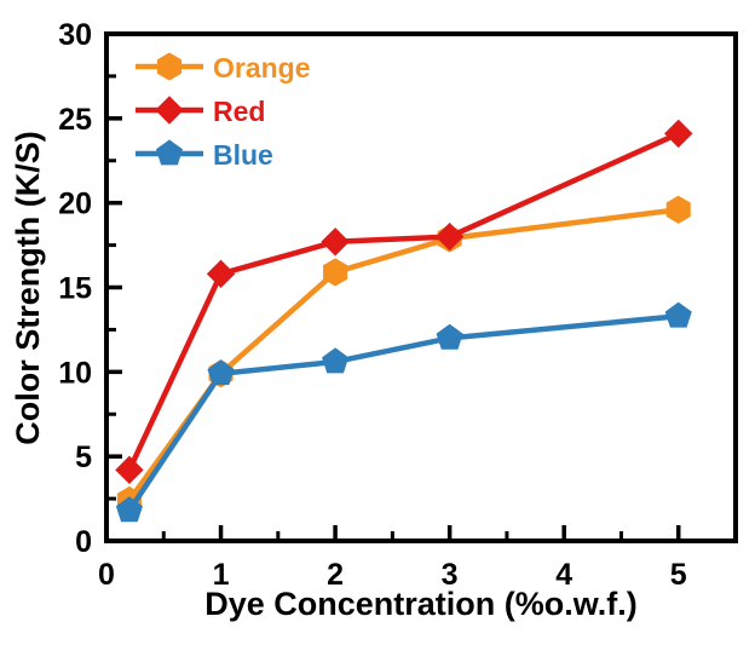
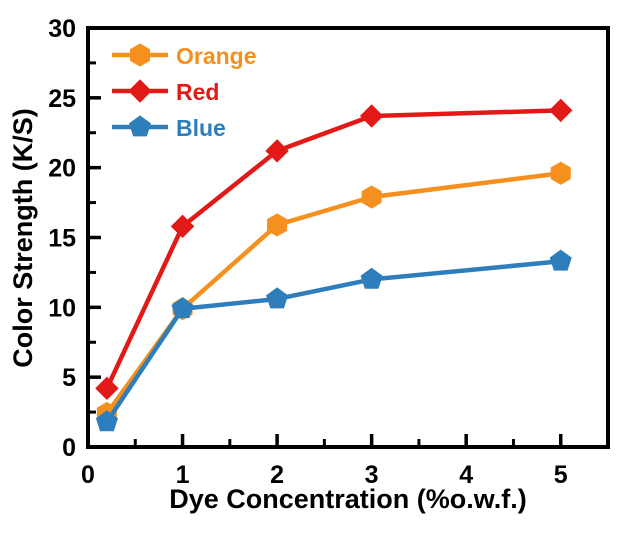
Red/2: 17.7 -> 21.2
Red/3: 18.0 -> 23.7
